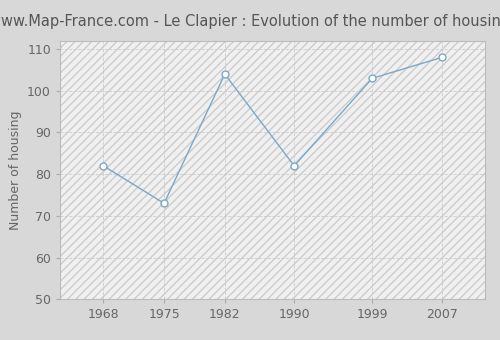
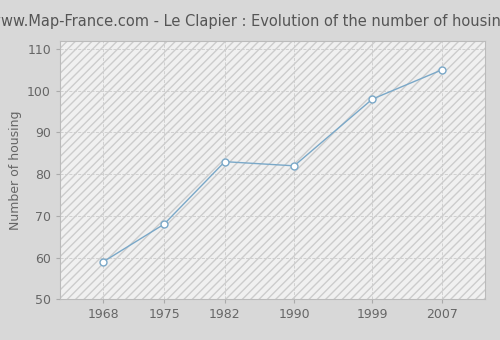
1968: 82 -> 59
1975: 73 -> 68
1982: 104 -> 83
1999: 103 -> 98
2007: 108 -> 105
